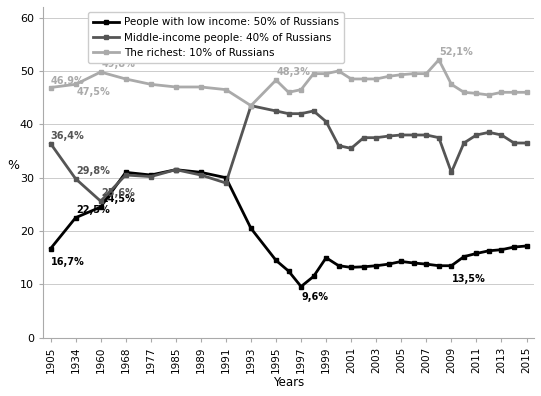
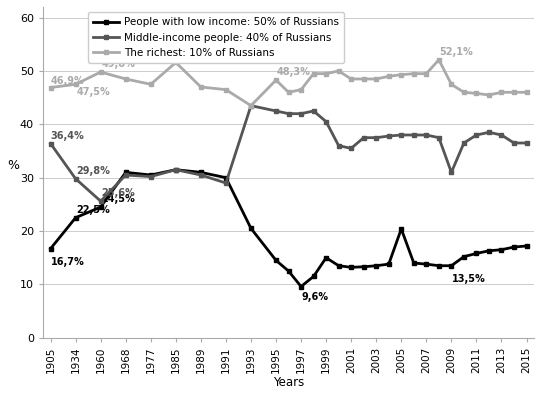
The richest: 10% of Russians/1985: 47.0 -> 51.6
People with low income: 50% of Russians/2005: 14.3 -> 20.4
